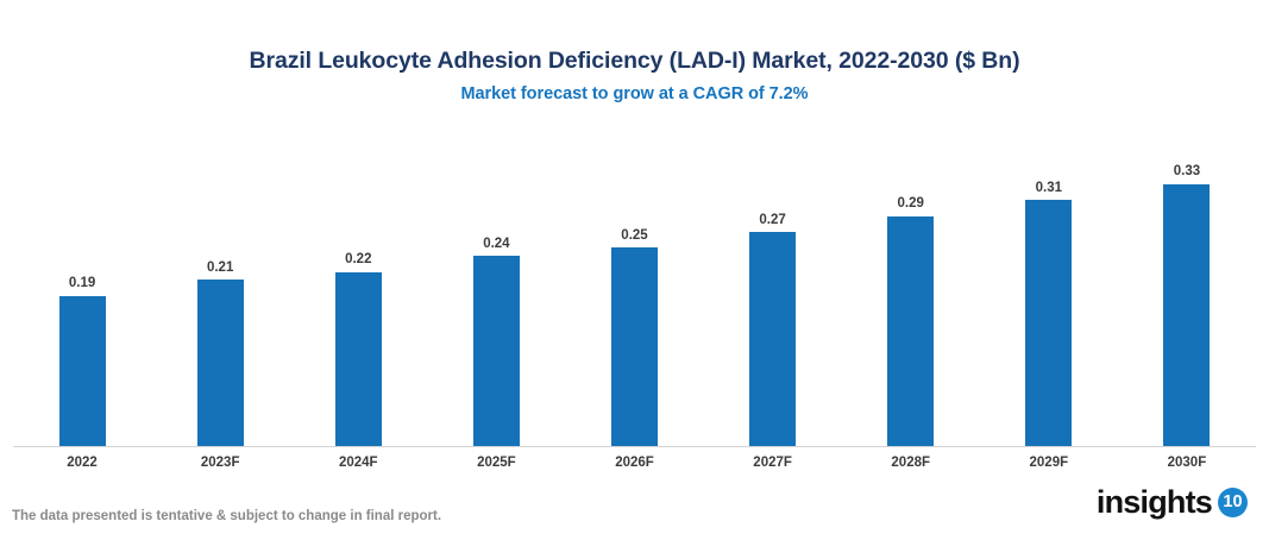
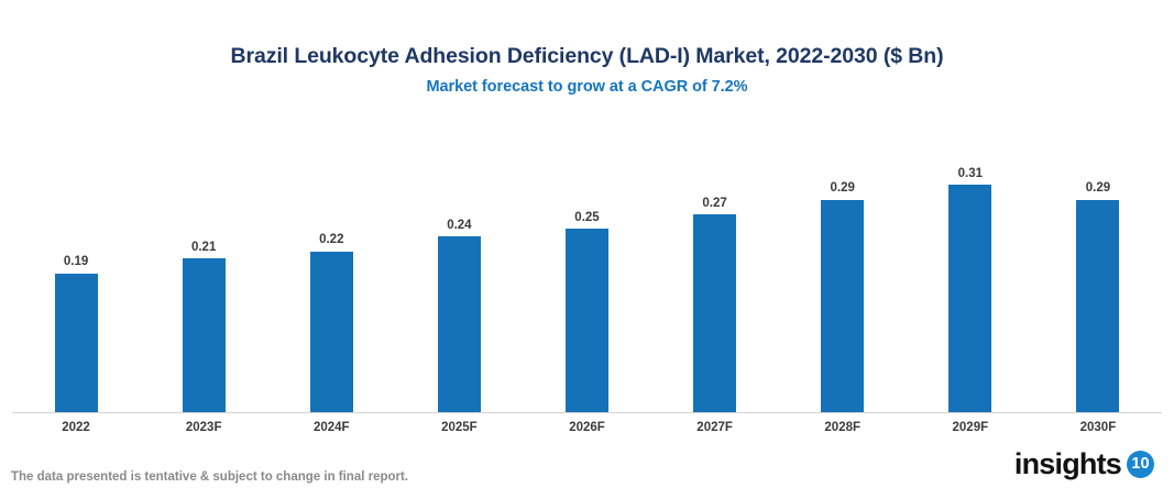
2030F: 0.33 -> 0.29
